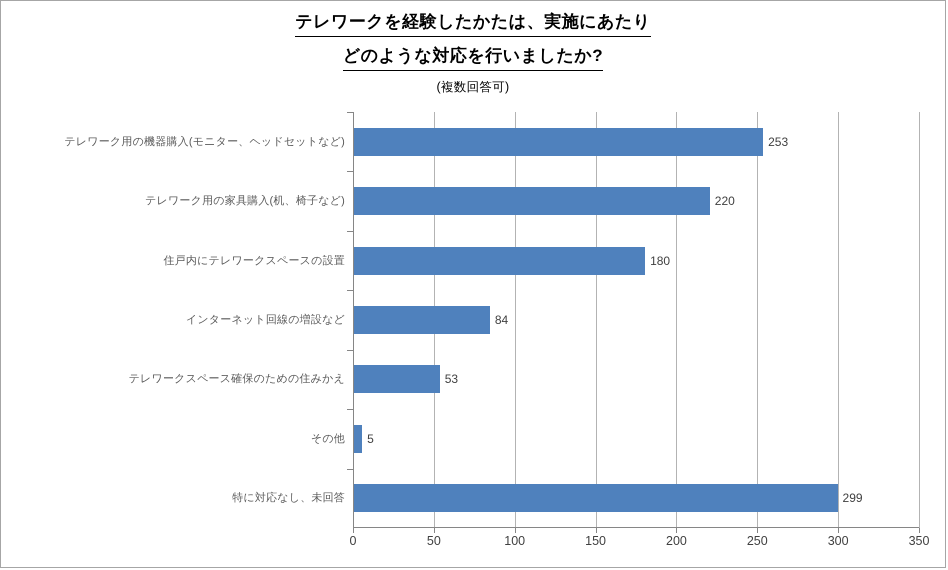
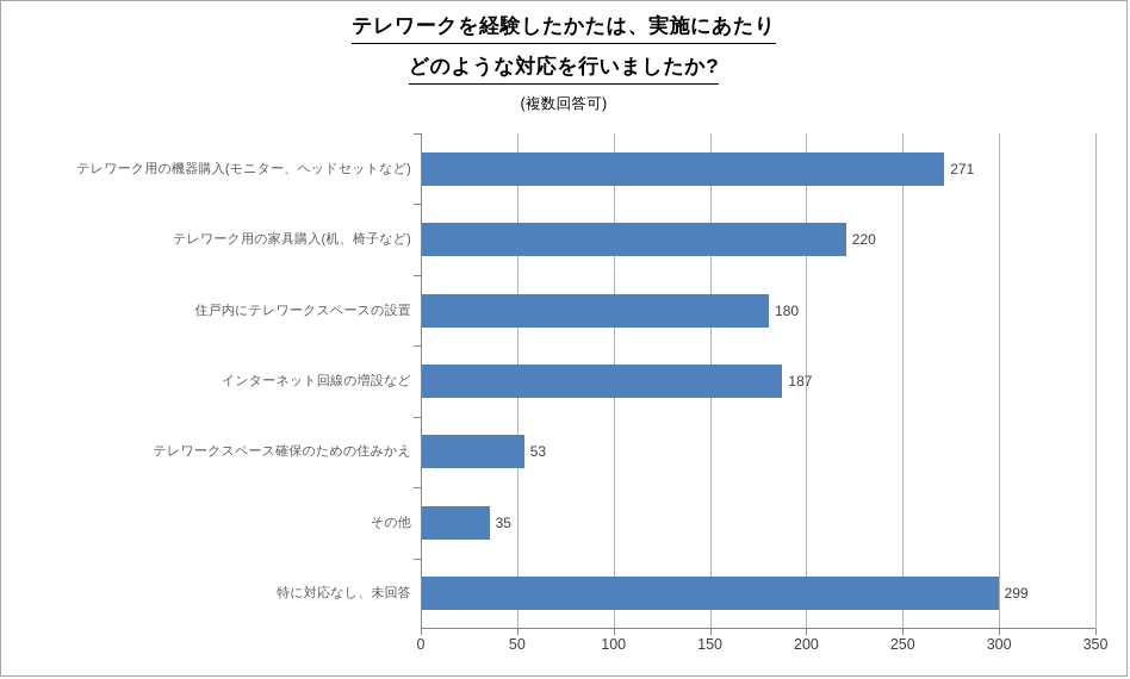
テレワーク用の機器購入(モニター、ヘッドセットなど): 253 -> 271
インターネット回線の増設など: 84 -> 187
その他: 5 -> 35
